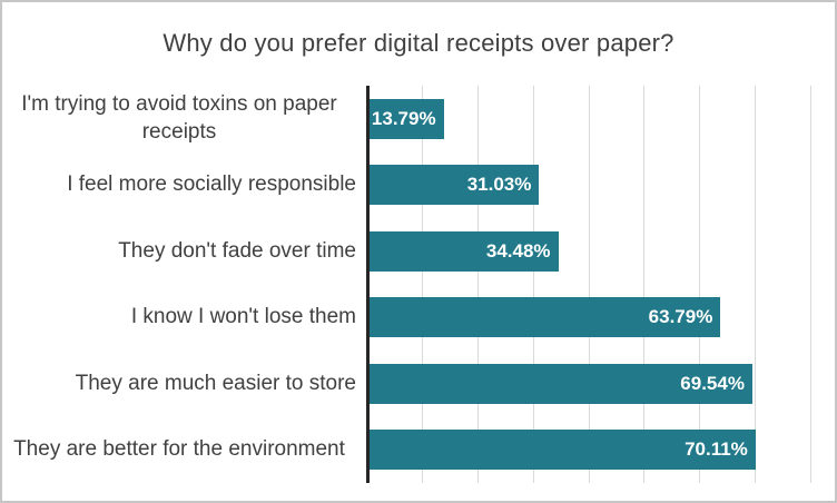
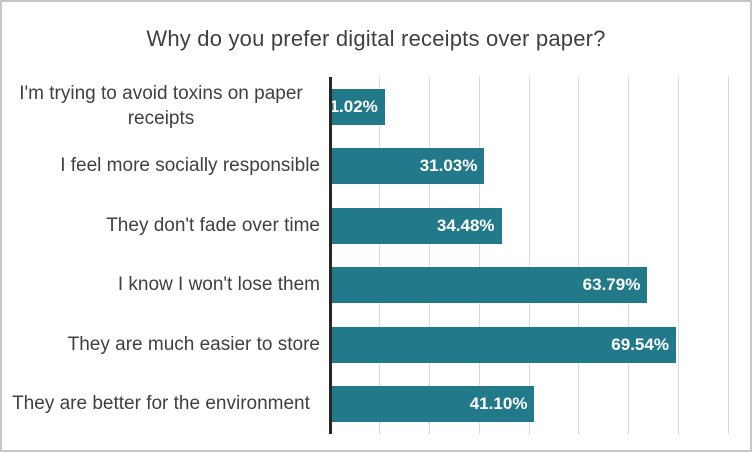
I'm trying to avoid toxins on paper receipts: 13.79% -> 11.02%
They are better for the environment: 70.11% -> 41.10%
